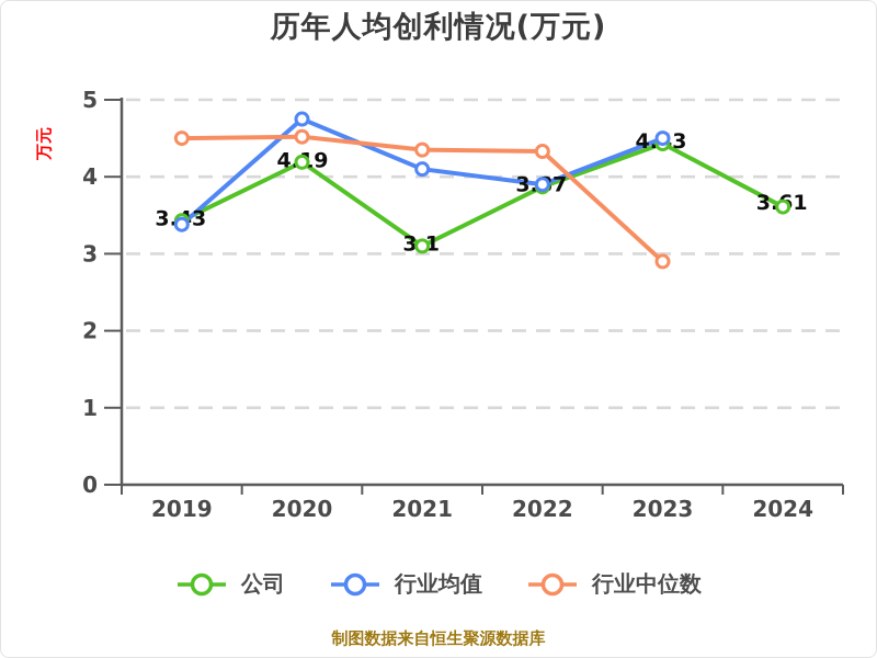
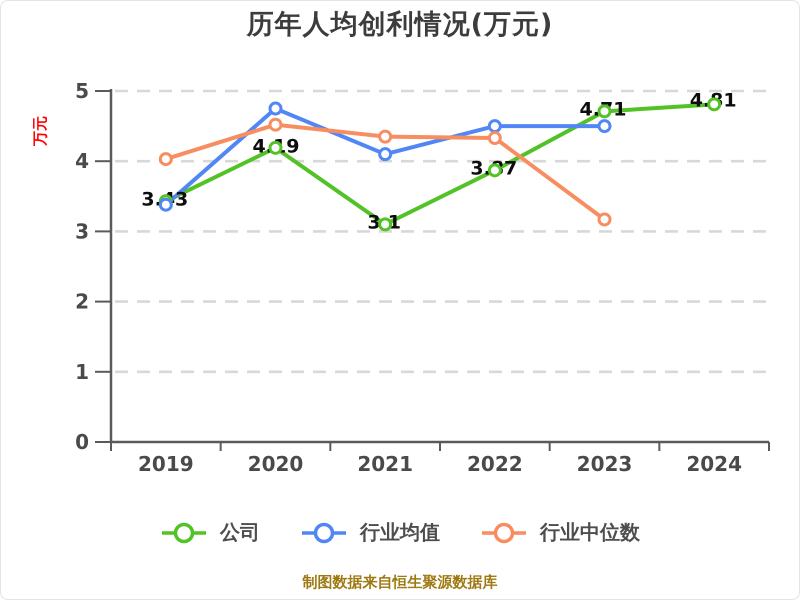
行业中位数/2019: 4.5 -> 4.0
行业均值/2022: 3.9 -> 4.5
公司/2023: 4.43 -> 4.71
行业中位数/2023: 2.9 -> 3.2
公司/2024: 3.61 -> 4.81
